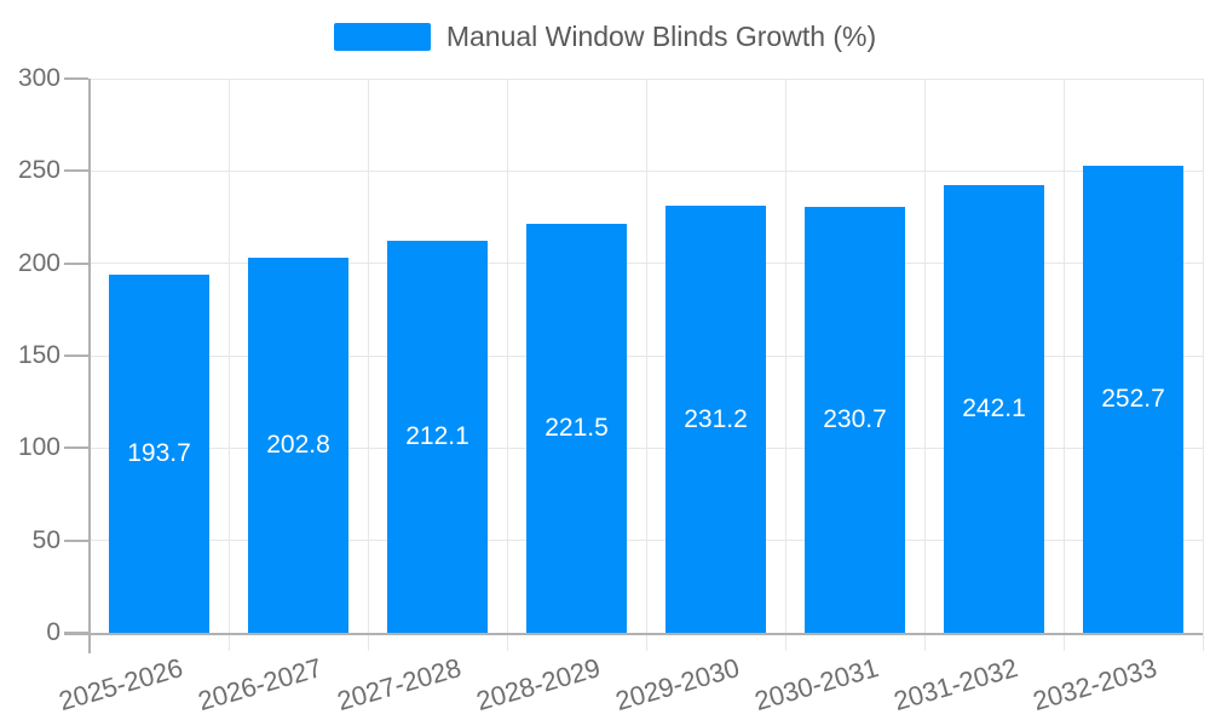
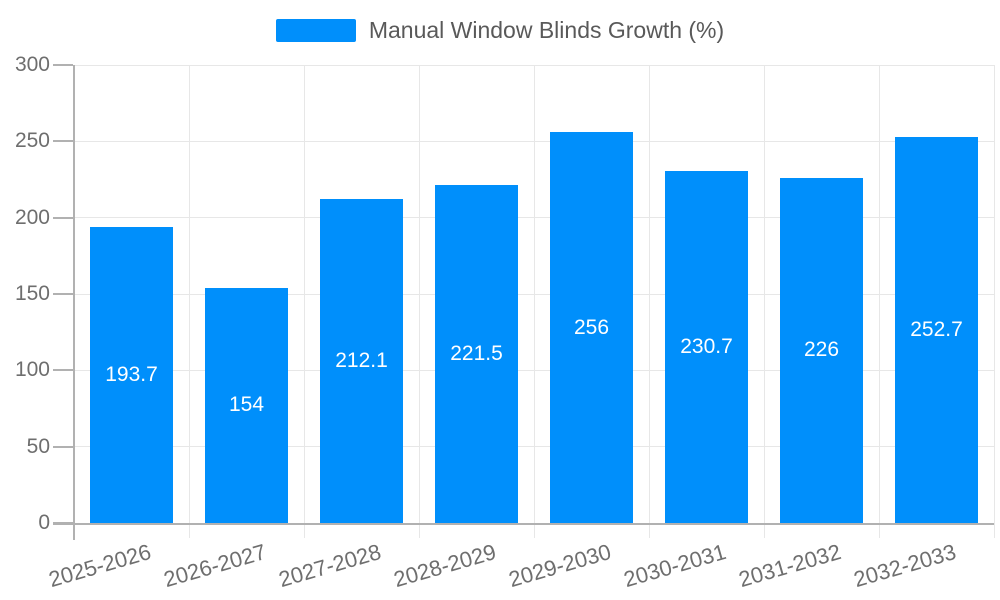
2026-2027: 202.8 -> 154
2029-2030: 231.2 -> 256
2031-2032: 242.1 -> 226
